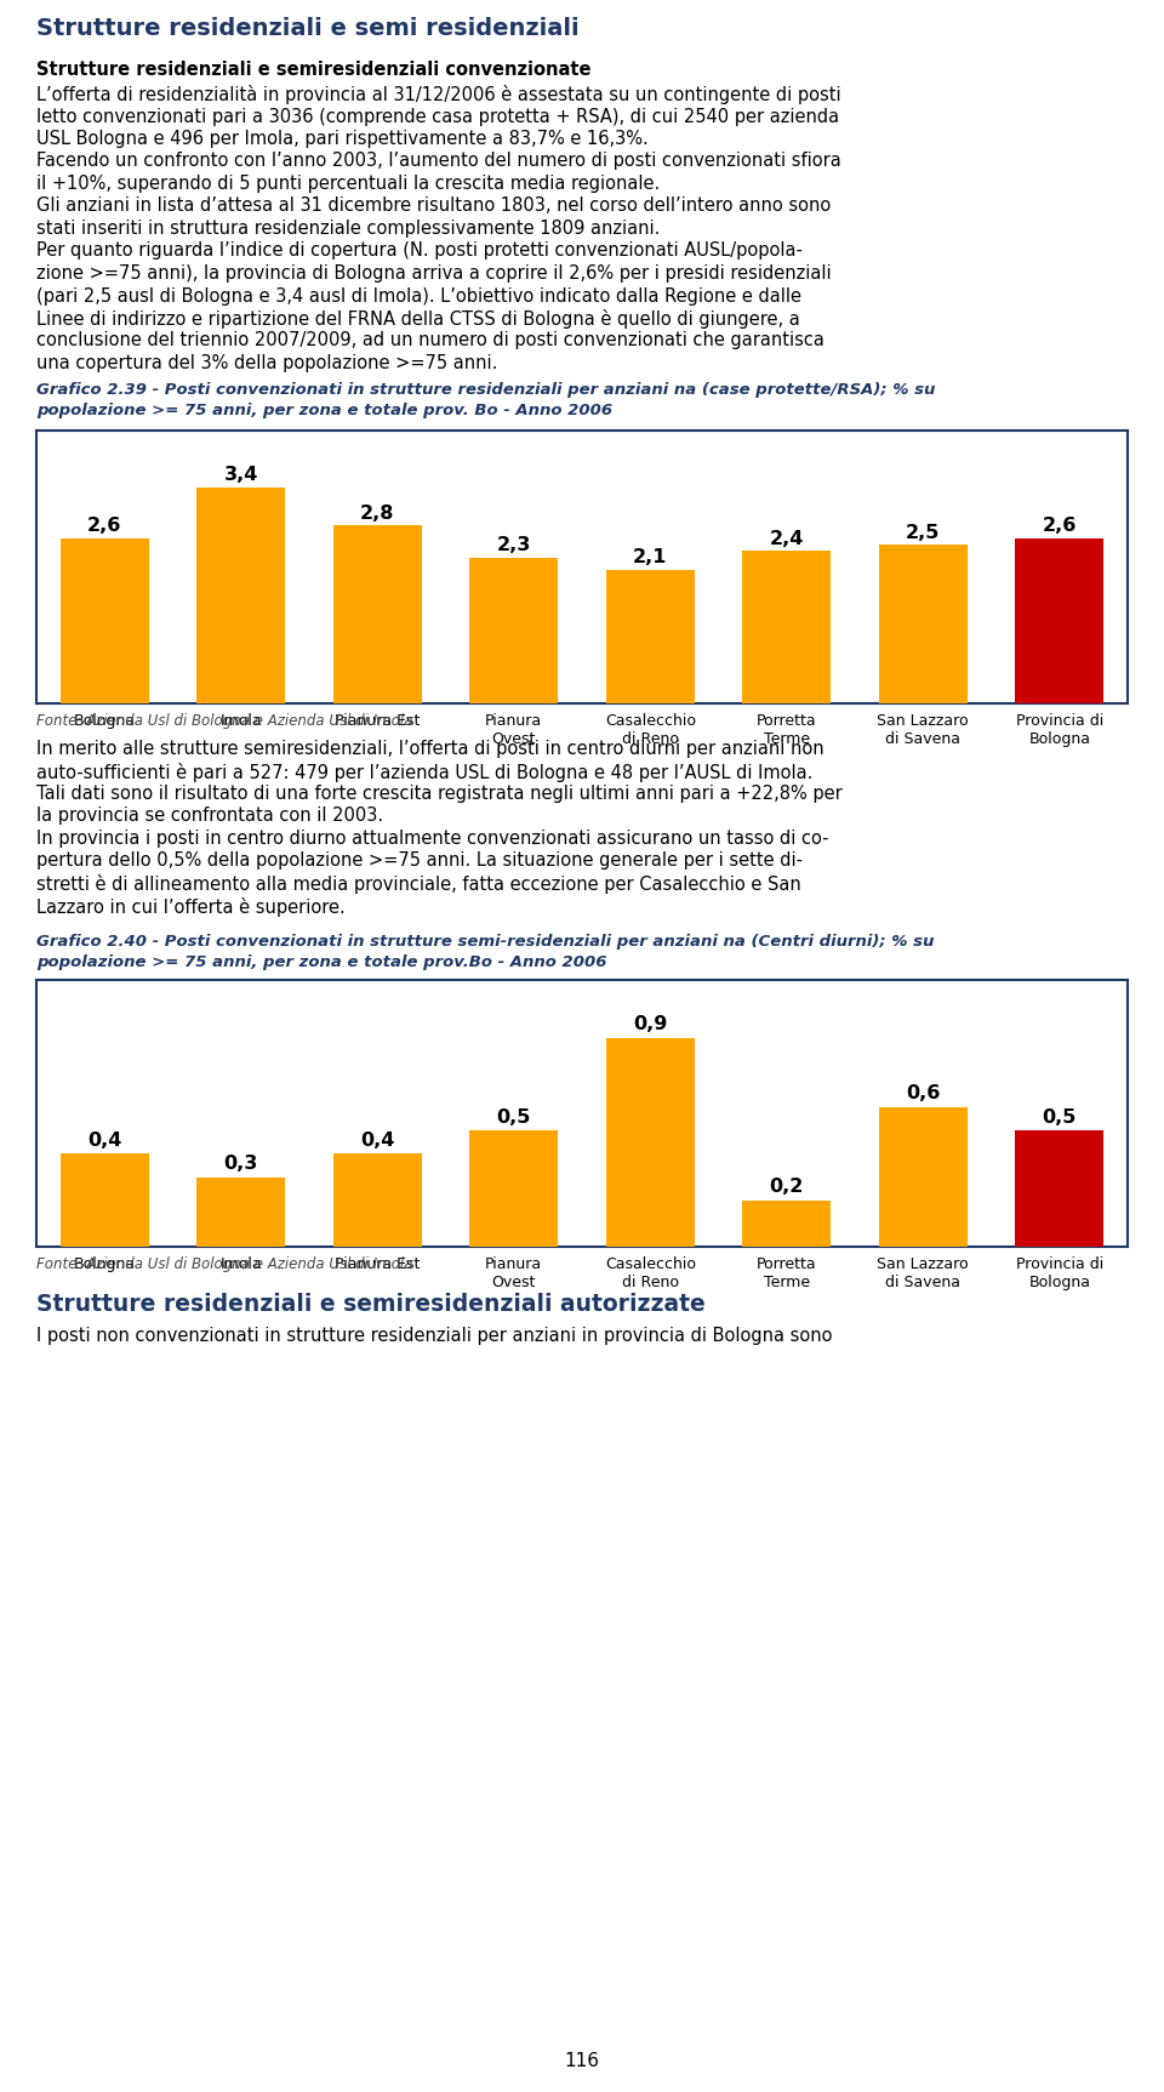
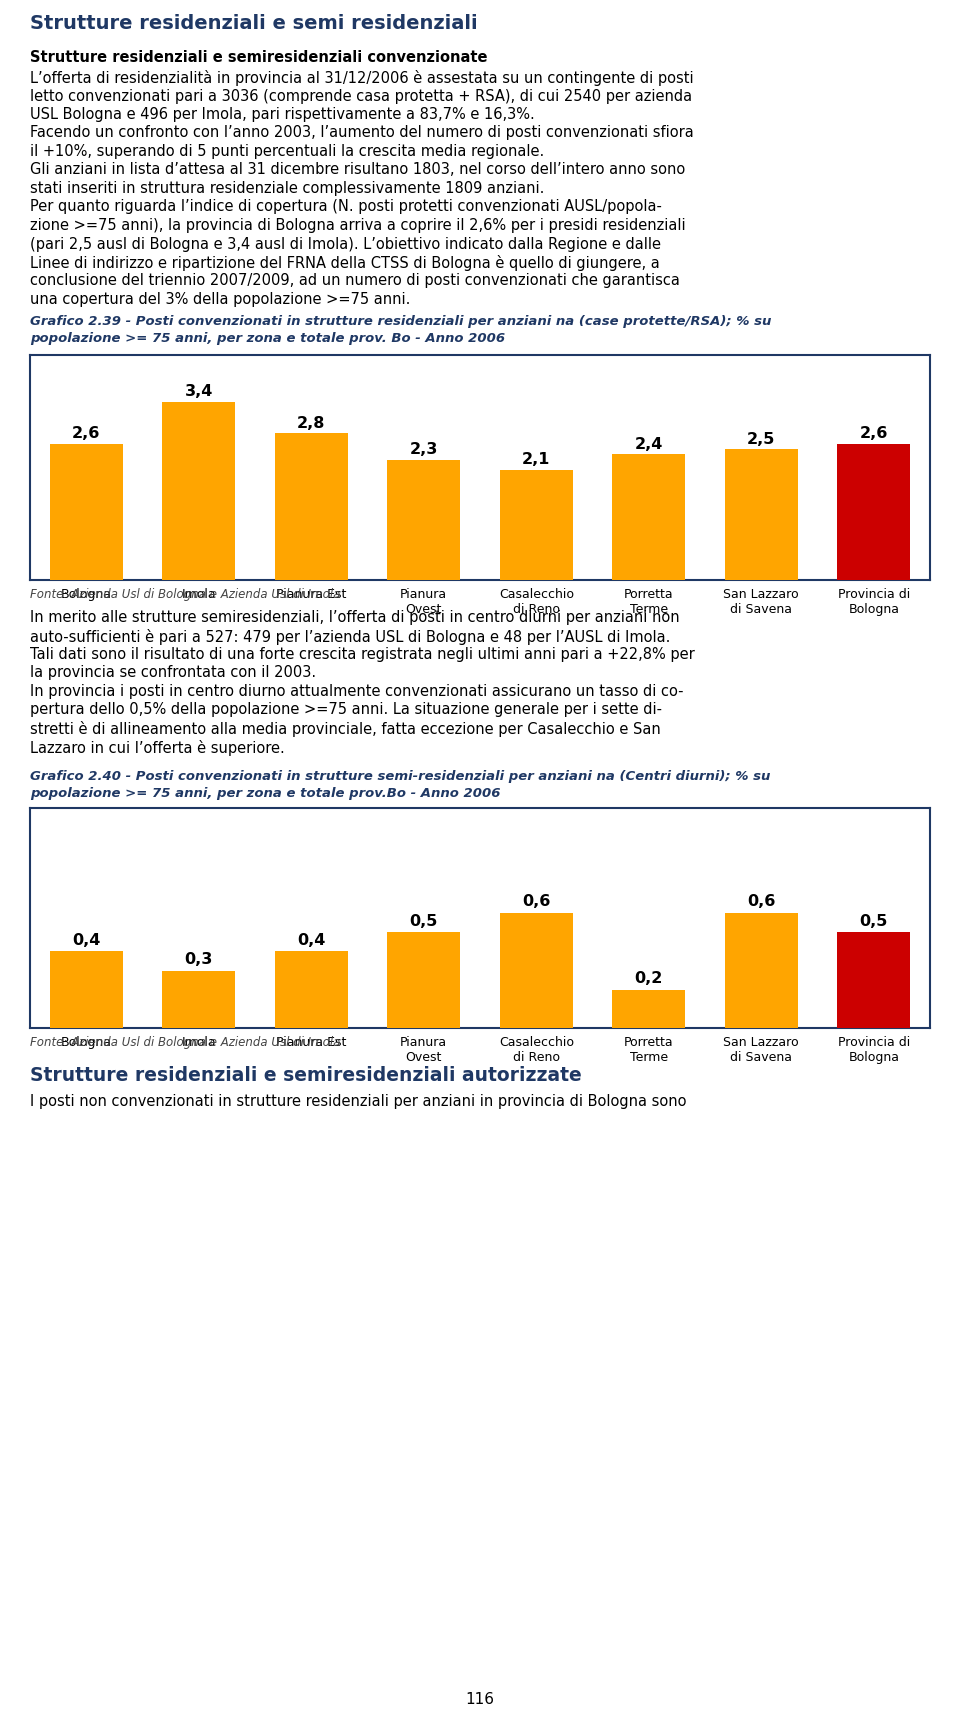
Casalecchio di Reno: 0,9 -> 0,6
